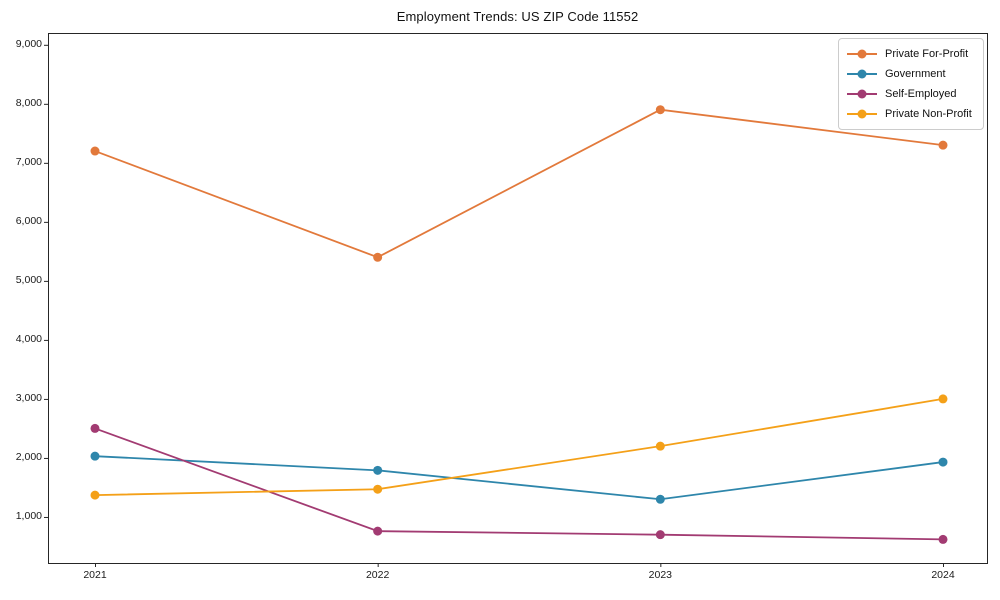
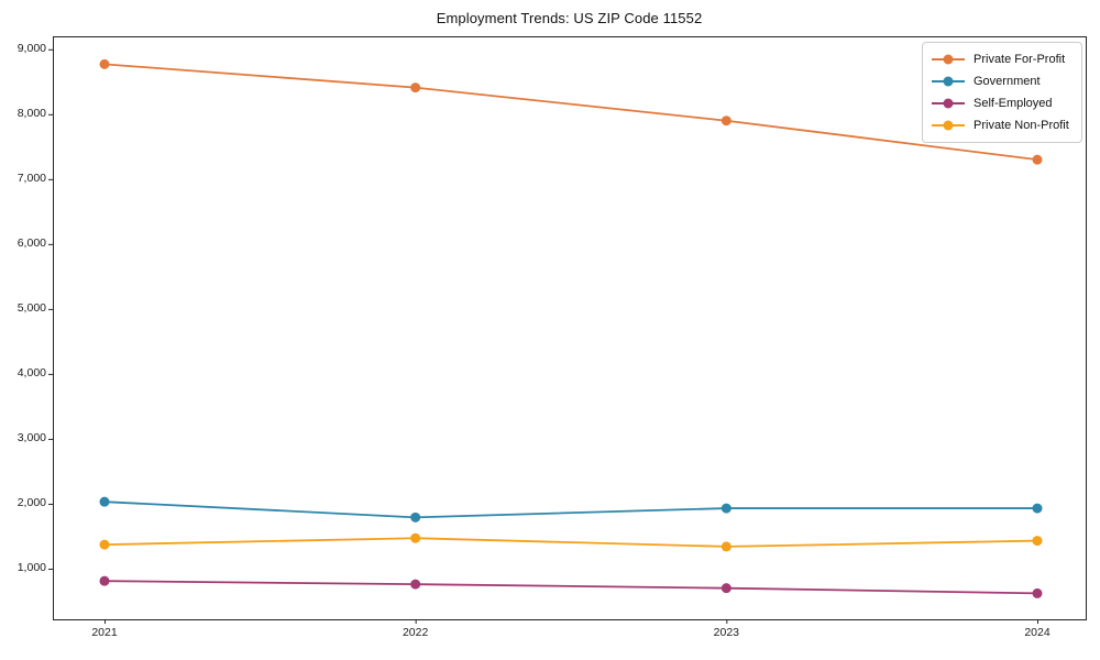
Private For-Profit/2021: 7200 -> 8800
Self-Employed/2021: 2500 -> 800
Private For-Profit/2022: 5400 -> 8400
Government/2023: 1300 -> 1900
Private Non-Profit/2023: 2200 -> 1300
Private Non-Profit/2024: 3000 -> 1400
